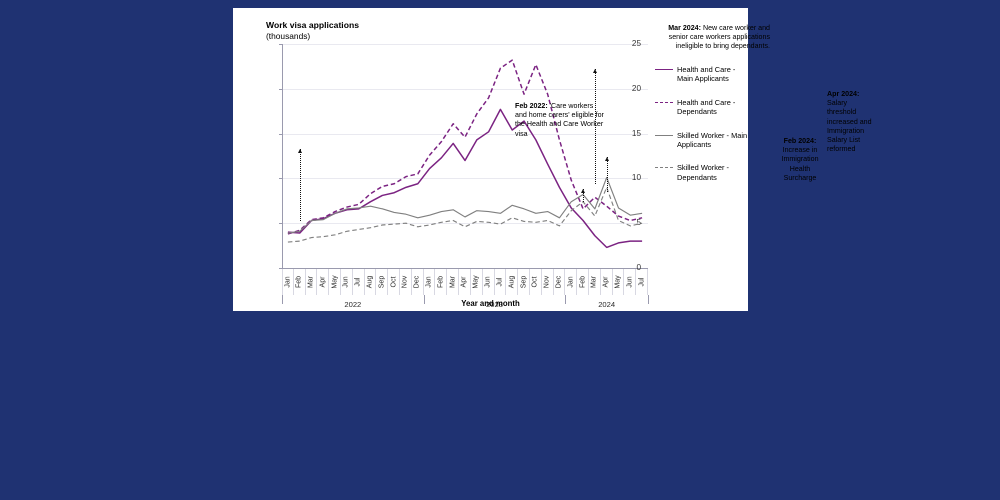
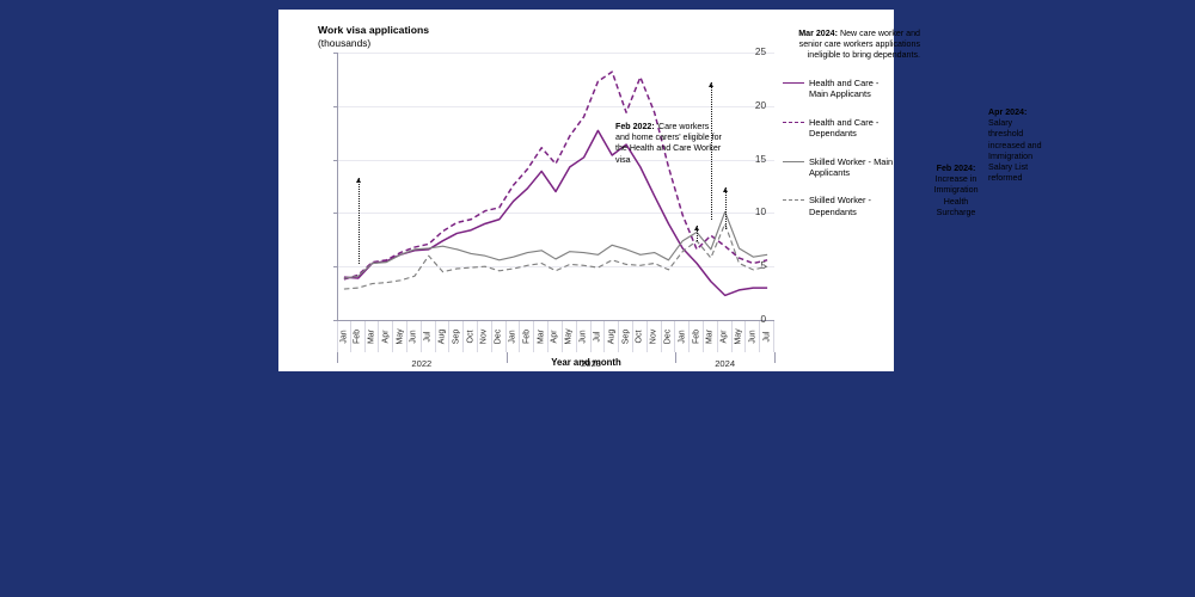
Skilled Worker - Dependants/Jul 2022: 4 -> 6
